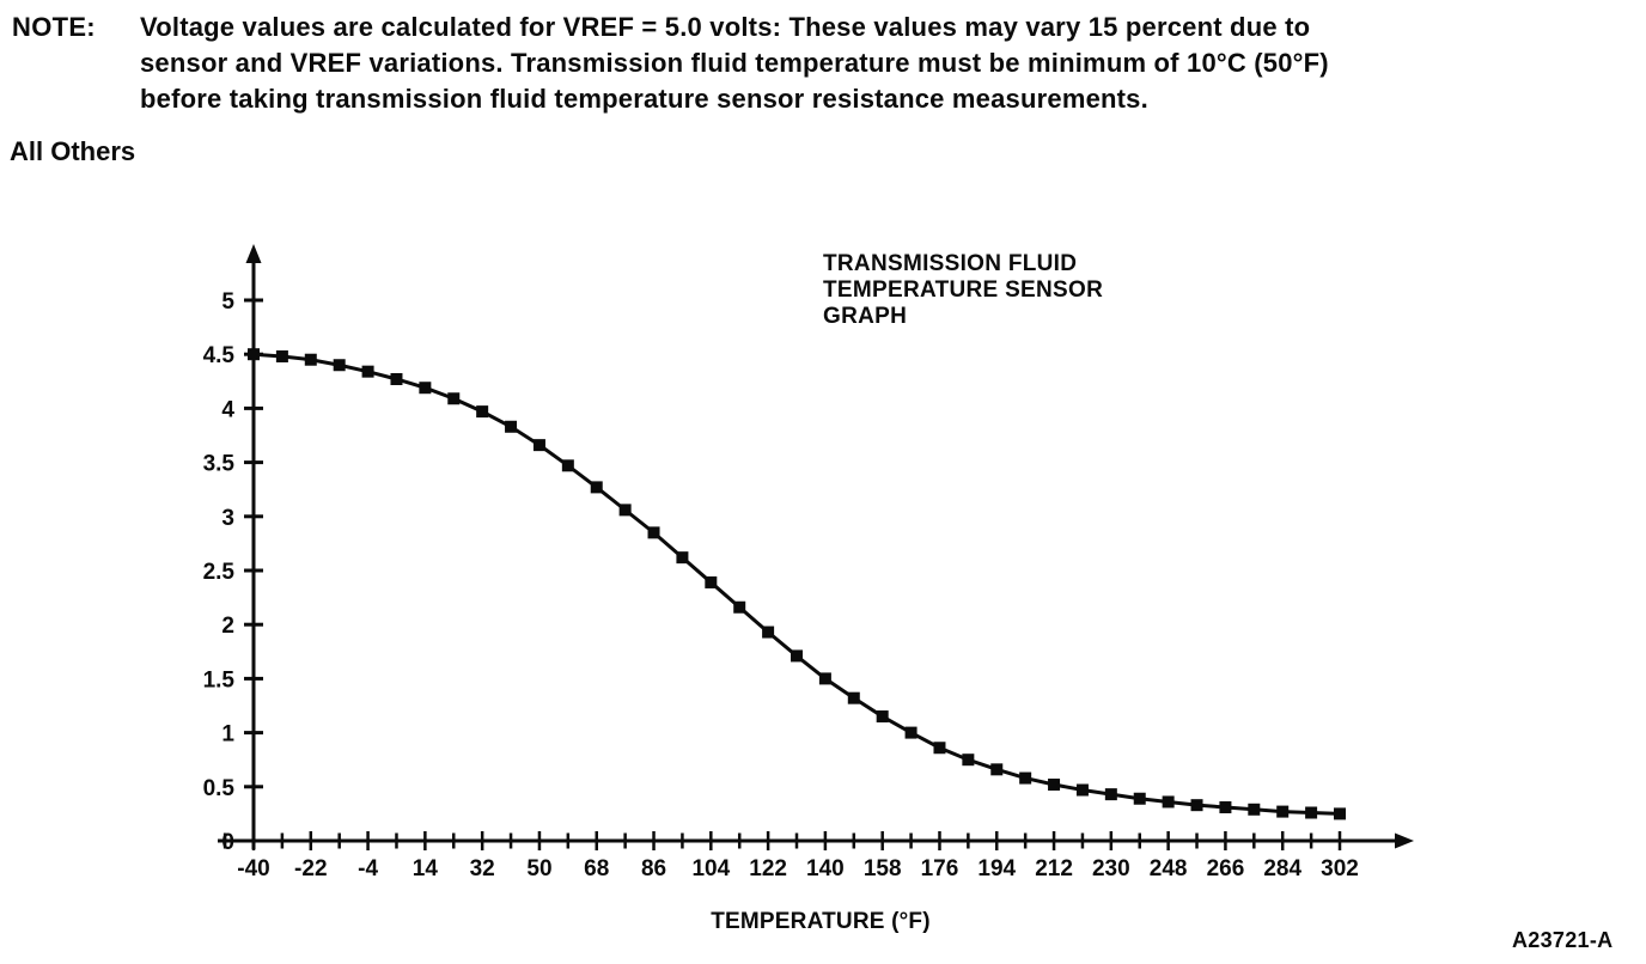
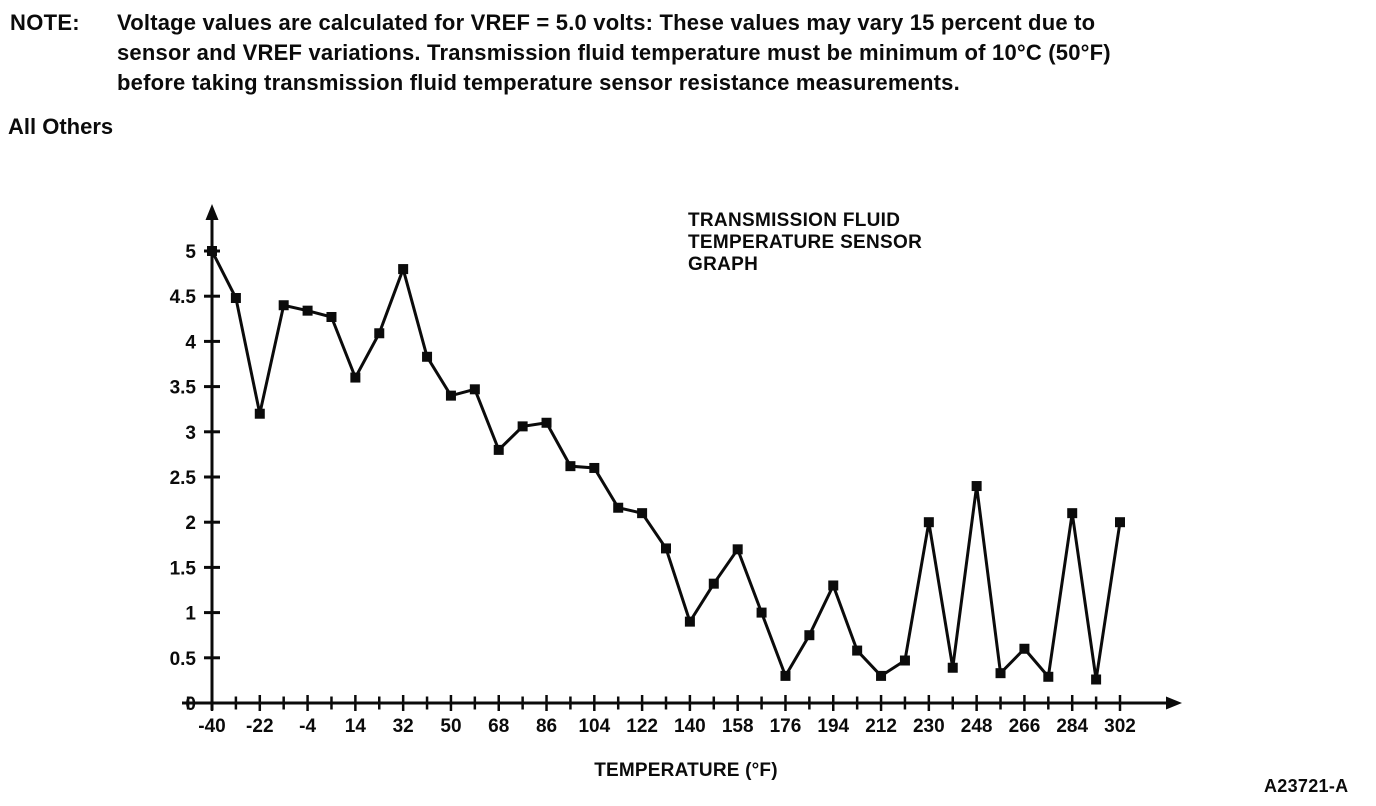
-40: 4.5 -> 5.0
-22: 4.5 -> 3.2
14: 4.2 -> 3.6
32: 4.0 -> 4.8
50: 3.7 -> 3.4
68: 3.3 -> 2.8
86: 2.9 -> 3.1
104: 2.4 -> 2.6
122: 1.9 -> 2.1
140: 1.5 -> 0.9
158: 1.1 -> 1.7
176: 0.9 -> 0.3
194: 0.7 -> 1.3
212: 0.5 -> 0.3
230: 0.4 -> 2.0
248: 0.4 -> 2.4
266: 0.3 -> 0.6
284: 0.3 -> 2.1
302: 0.2 -> 2.0
